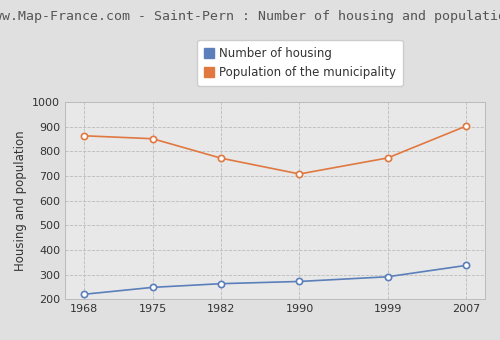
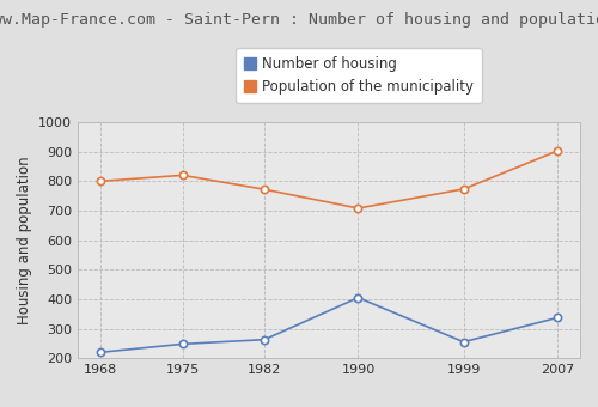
Population of the municipality/1968: 863 -> 800
Population of the municipality/1975: 851 -> 820
Number of housing/1990: 272 -> 405
Number of housing/1999: 291 -> 255
